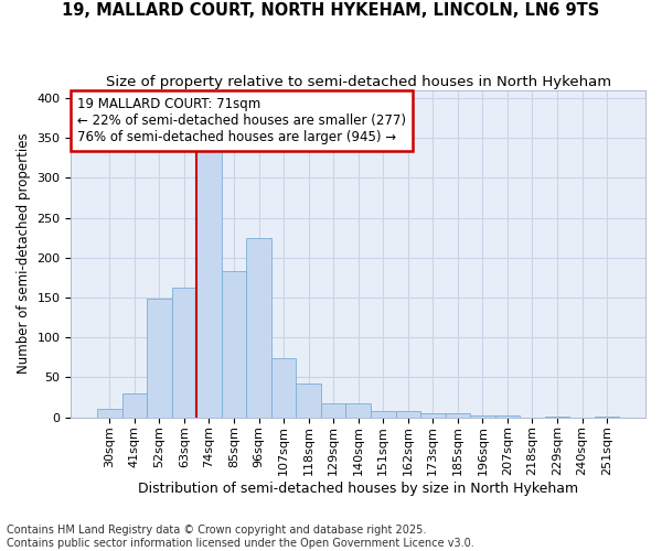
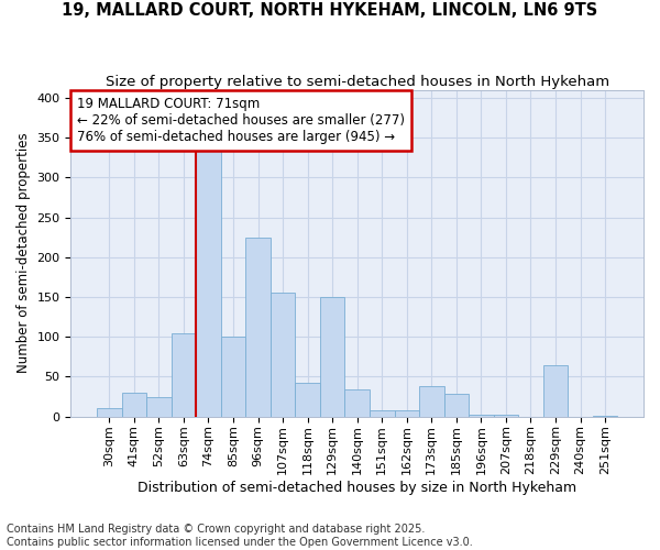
52sqm: 148 -> 24
63sqm: 162 -> 104
85sqm: 183 -> 100
107sqm: 74 -> 156
129sqm: 18 -> 150
140sqm: 18 -> 34
173sqm: 5 -> 38
185sqm: 5 -> 28
229sqm: 1 -> 64
